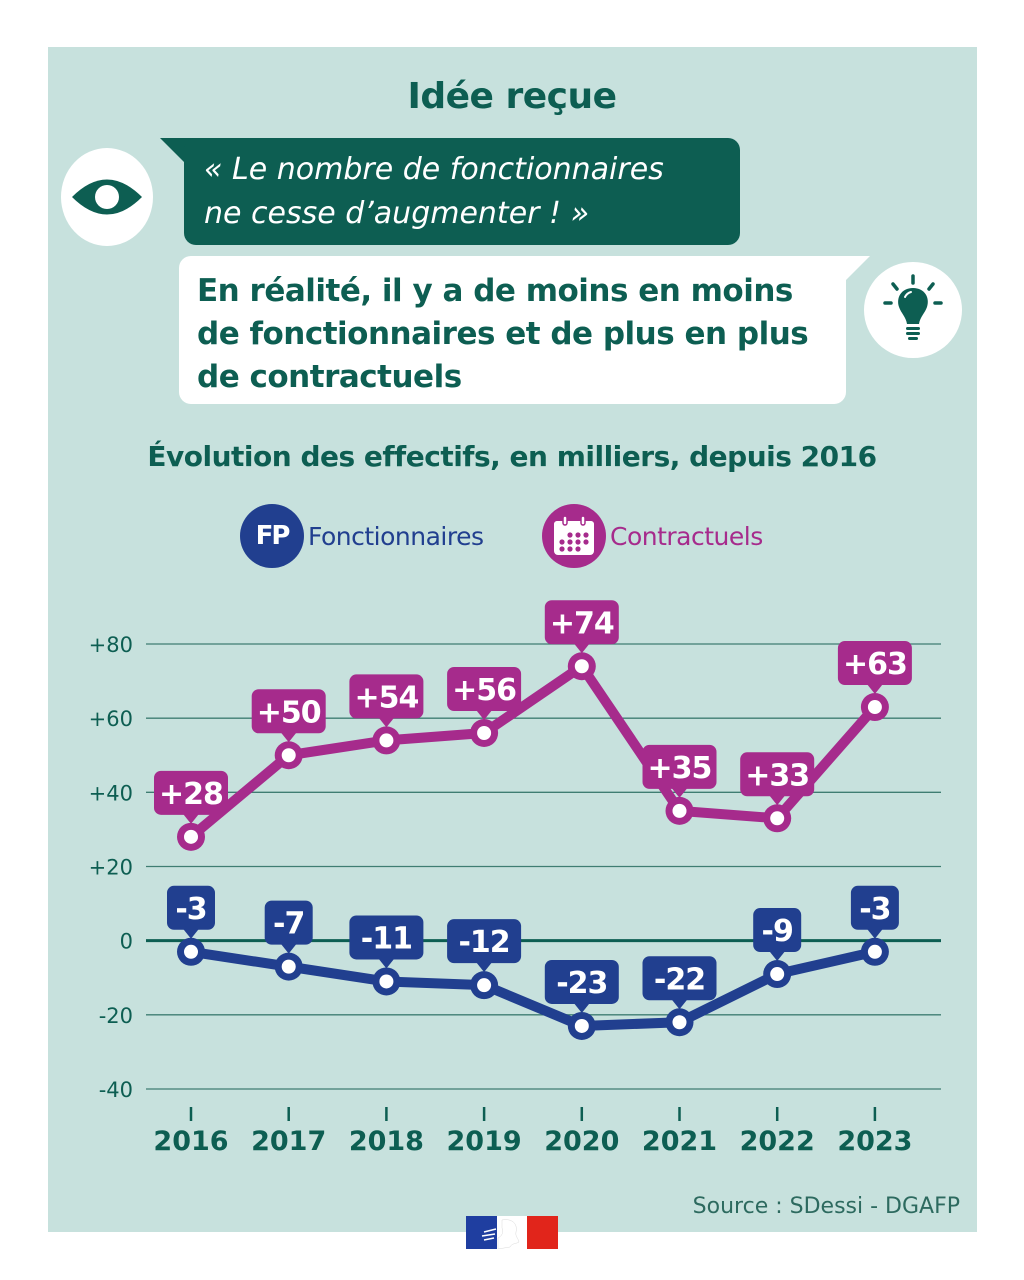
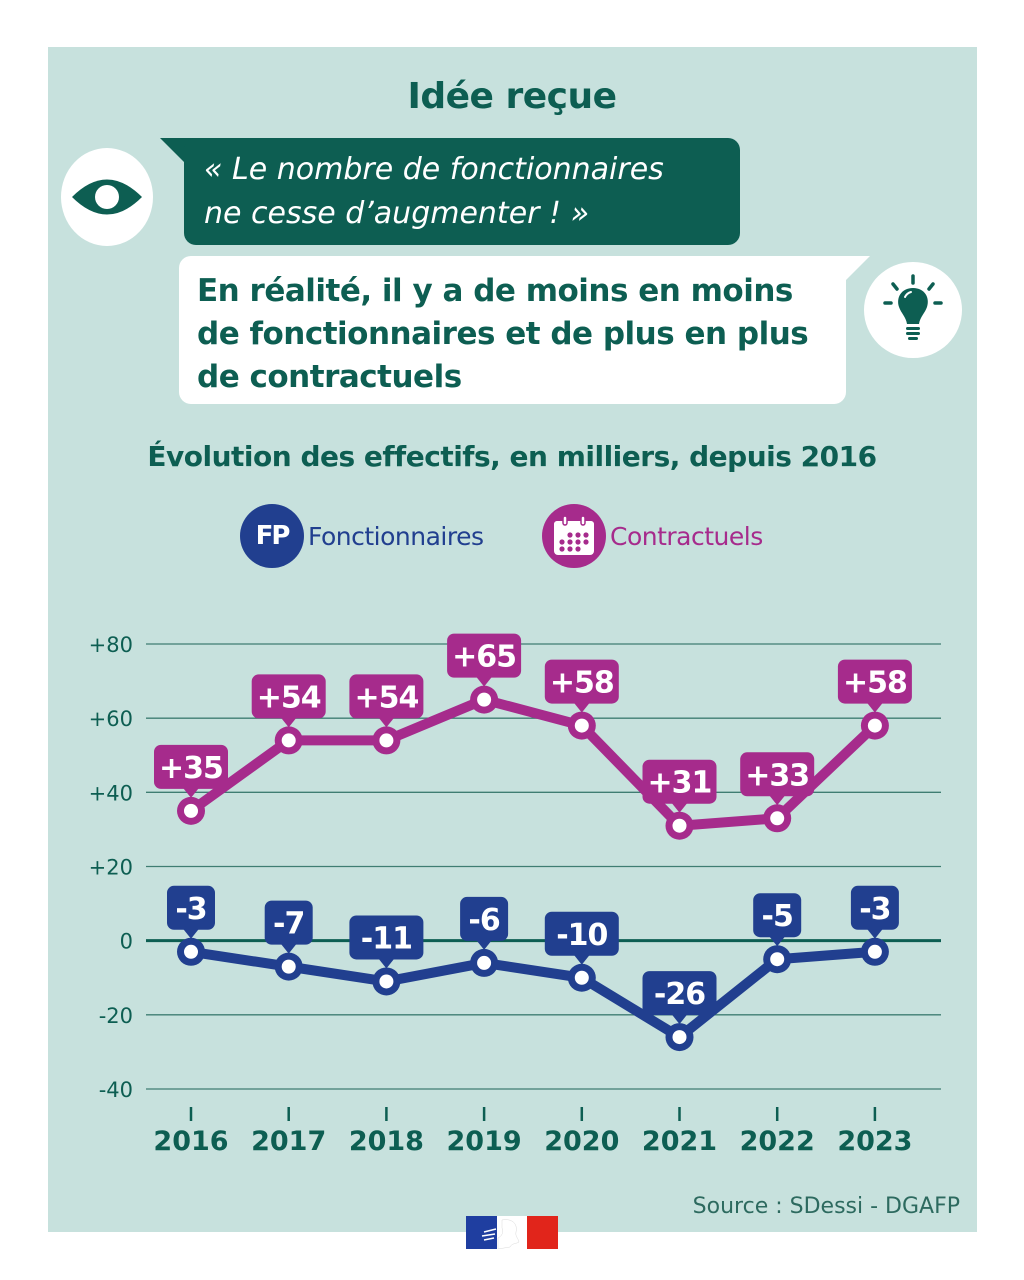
Contractuels/2016: +28 -> +35
Contractuels/2017: +50 -> +54
Contractuels/2019: +56 -> +65
Fonctionnaires/2019: -12 -> -6
Contractuels/2020: +74 -> +58
Fonctionnaires/2020: -23 -> -10
Contractuels/2021: +35 -> +31
Fonctionnaires/2021: -22 -> -26
Fonctionnaires/2022: -9 -> -5
Contractuels/2023: +63 -> +58
